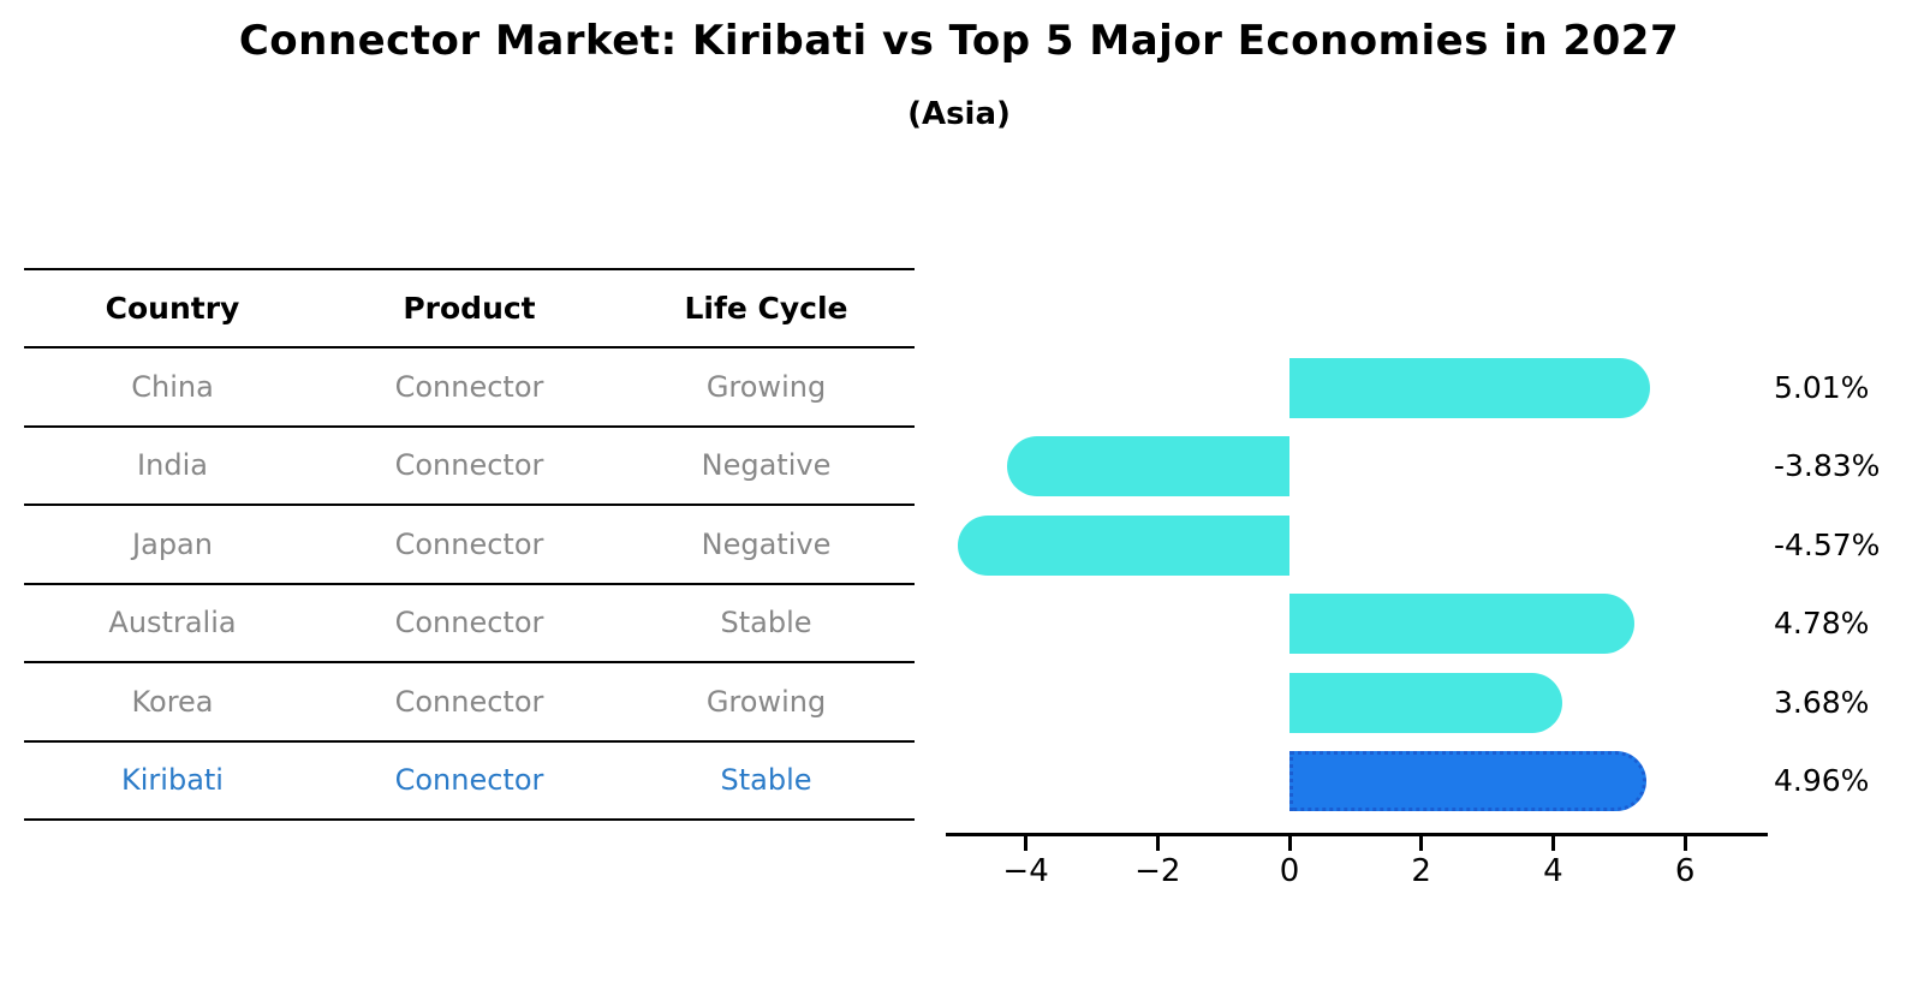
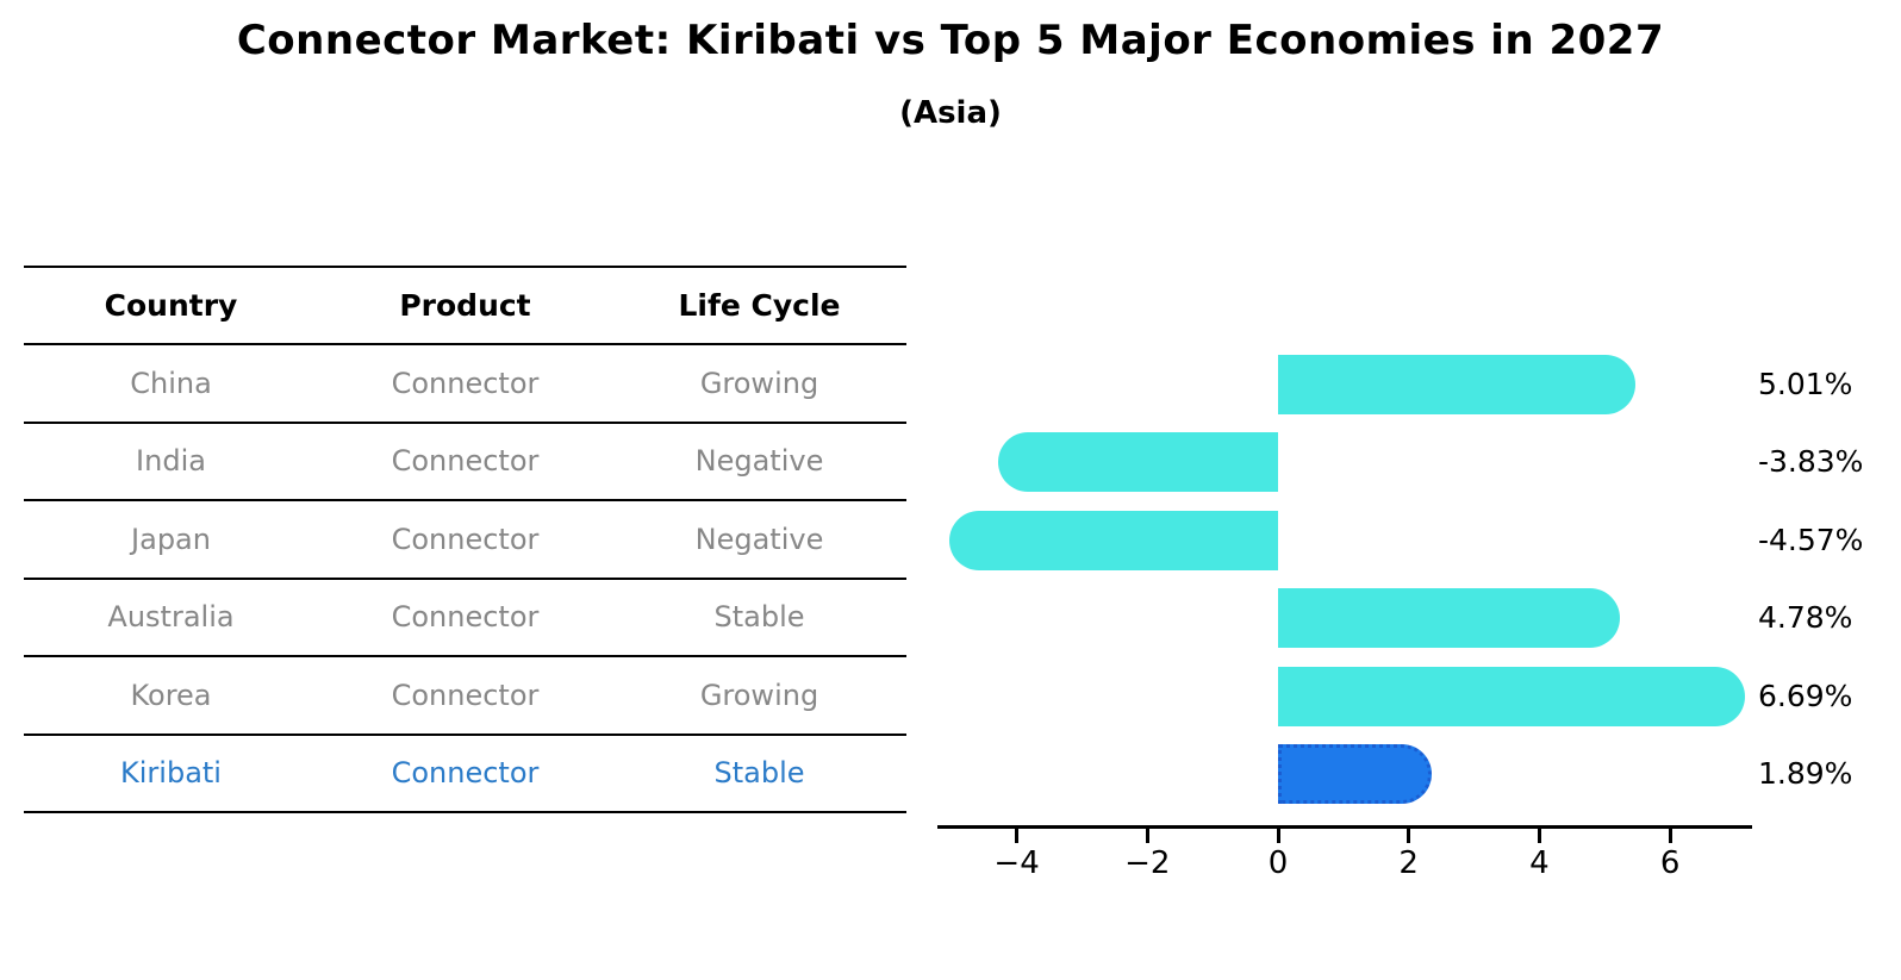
Korea: 3.68% -> 6.69%
Kiribati: 4.96% -> 1.89%
